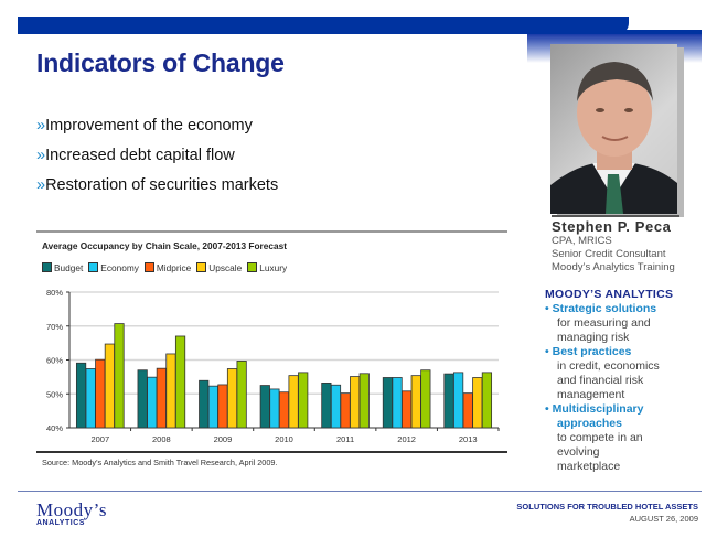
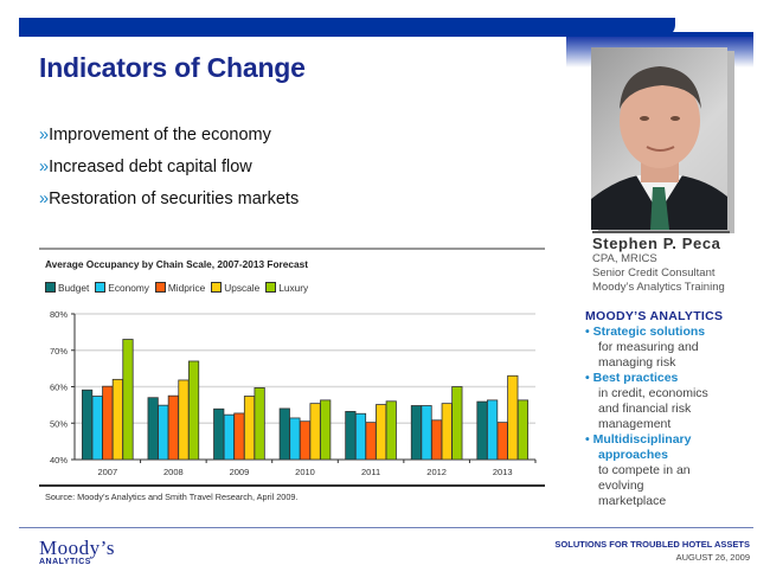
Upscale/2007: 65% -> 62%
Luxury/2007: 71% -> 73%
Budget/2010: 52% -> 54%
Luxury/2012: 57% -> 60%
Upscale/2013: 55% -> 63%
